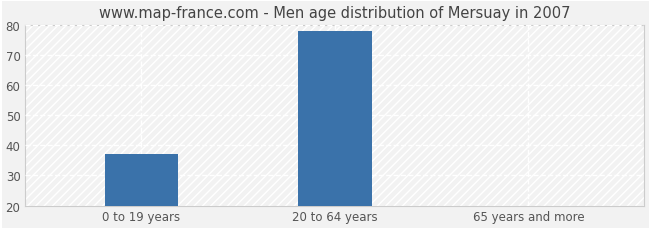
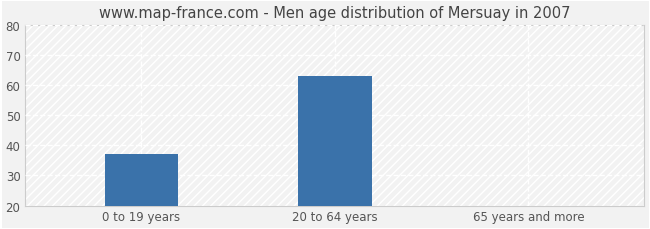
20 to 64 years: 78 -> 63
